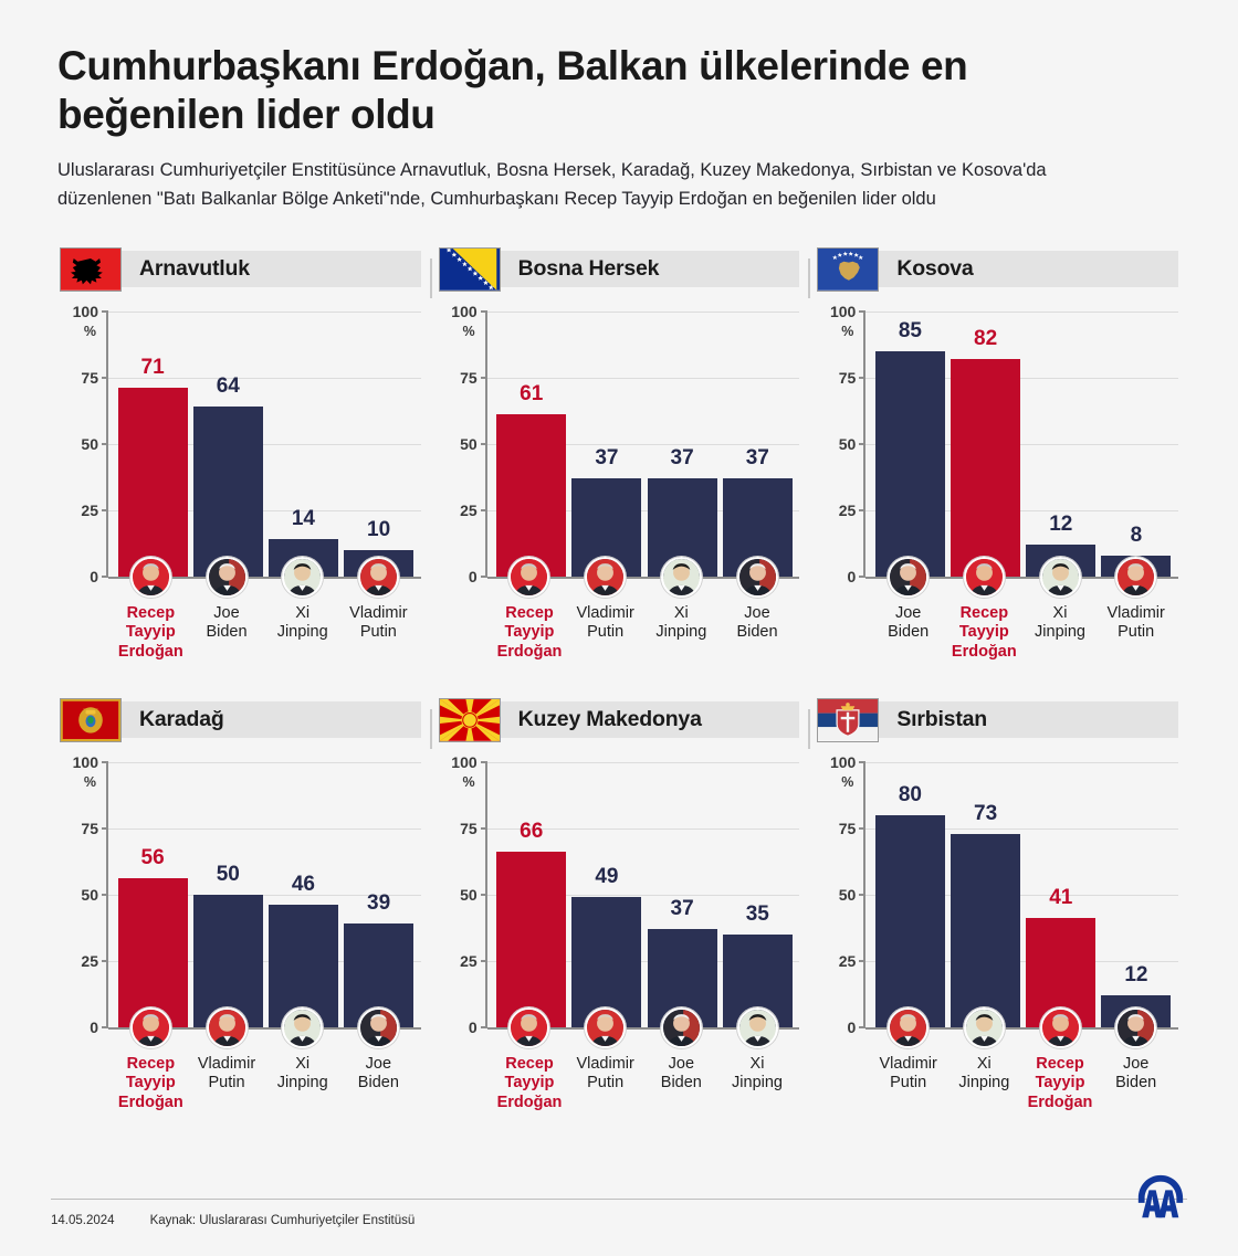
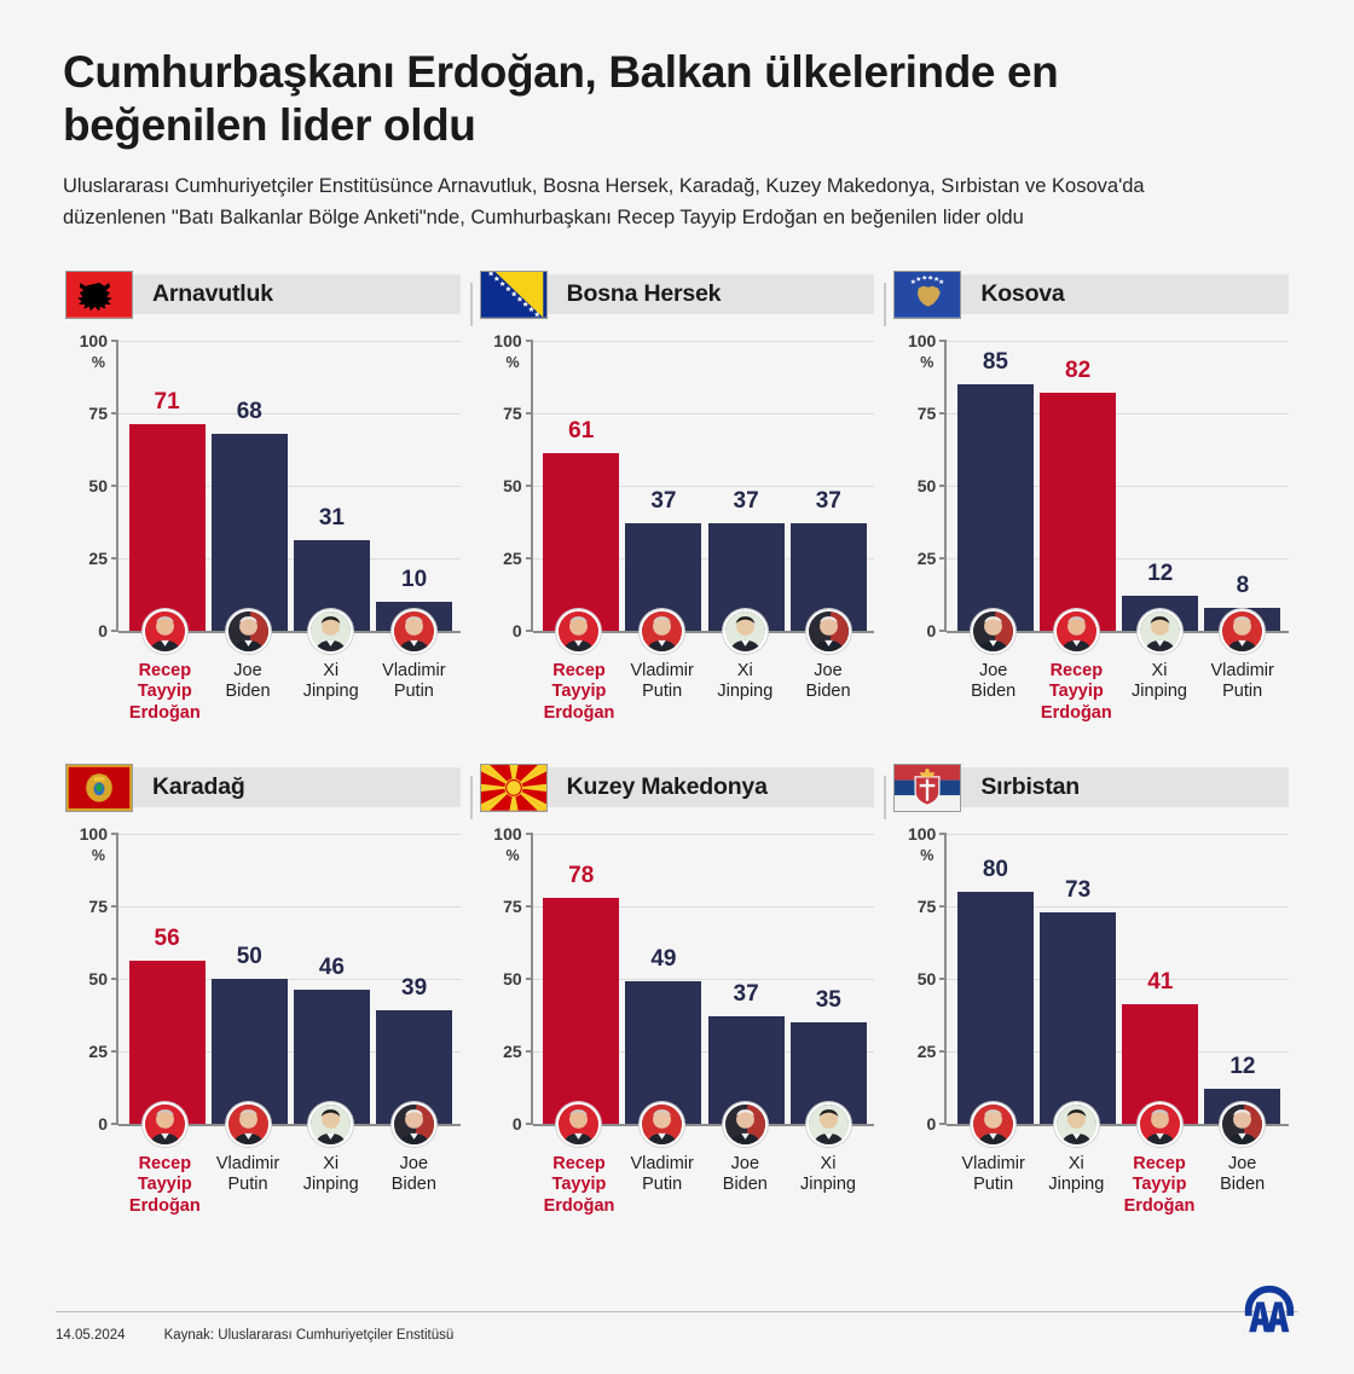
Arnavutluk/Joe Biden: 64 -> 68
Arnavutluk/Xi Jinping: 14 -> 31
Kuzey Makedonya/Recep Tayyip Erdoğan: 66 -> 78
